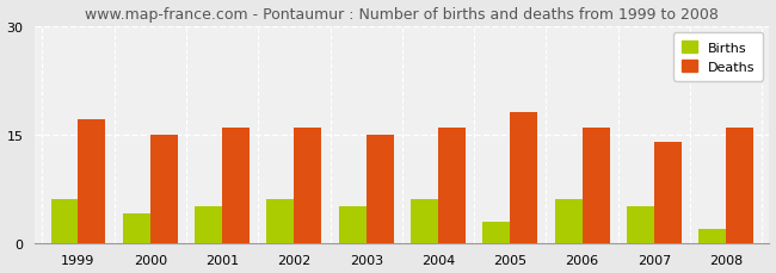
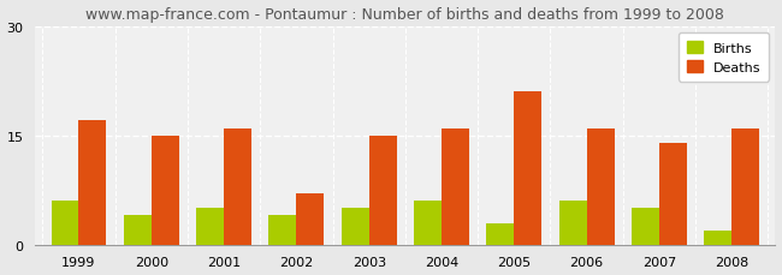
Births/2002: 6 -> 4
Deaths/2002: 16 -> 7
Deaths/2005: 18 -> 21
